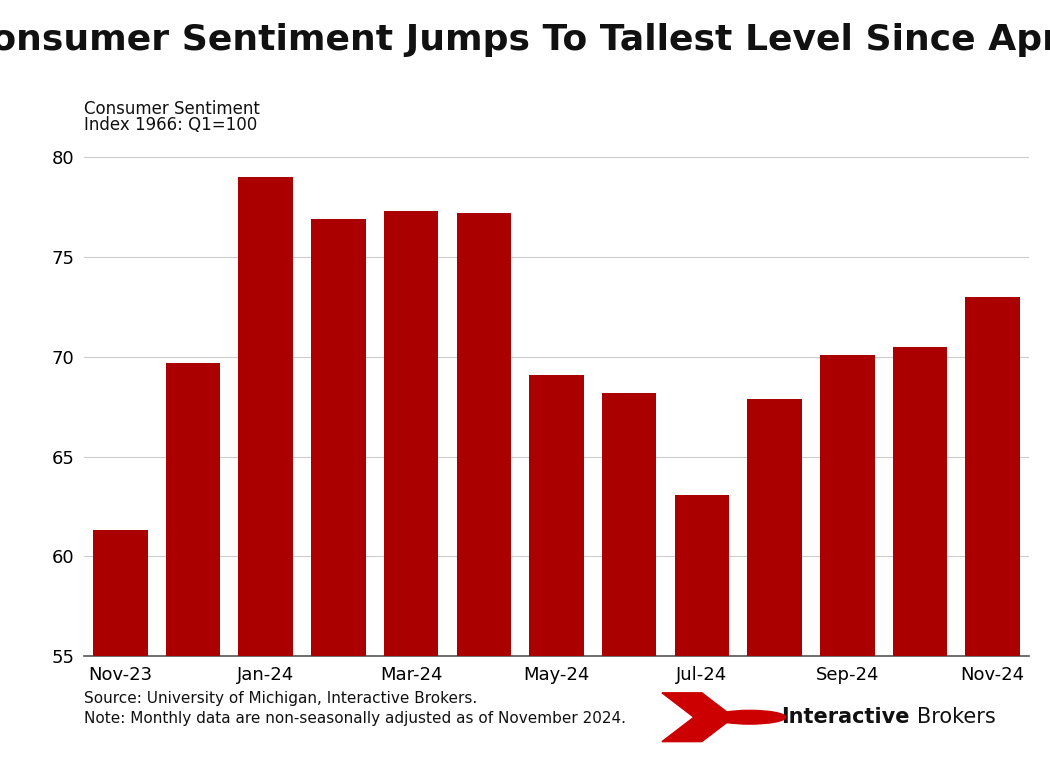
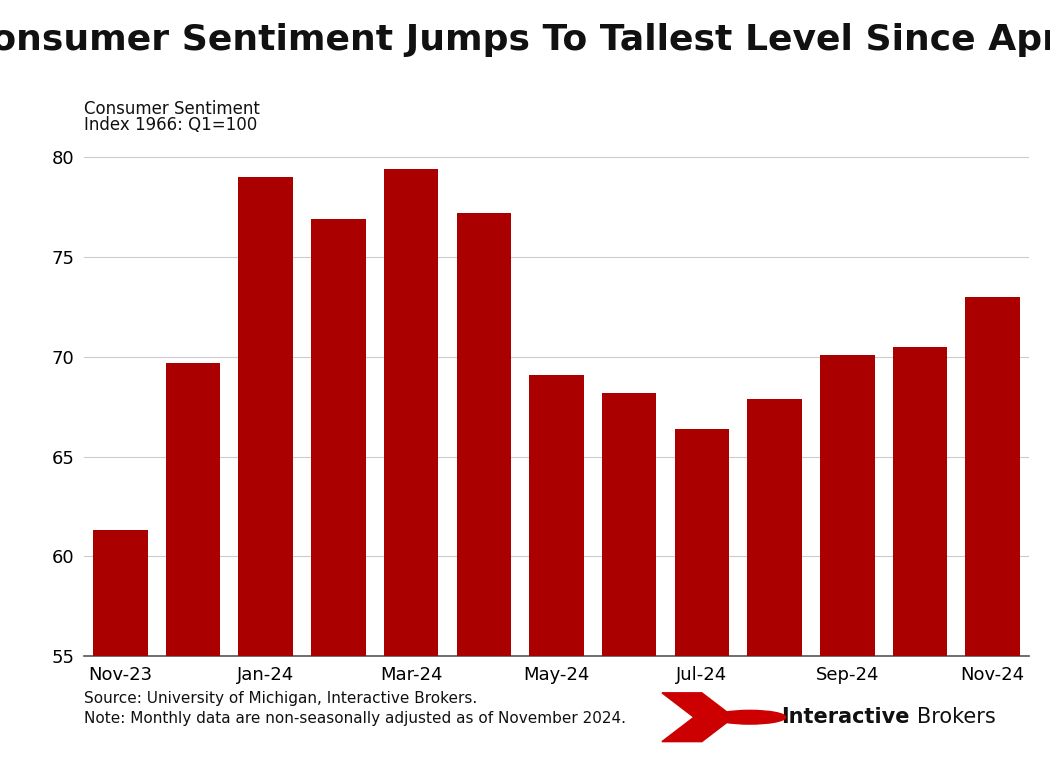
Mar-24: 77.3 -> 79.4
Jul-24: 63.1 -> 66.4
